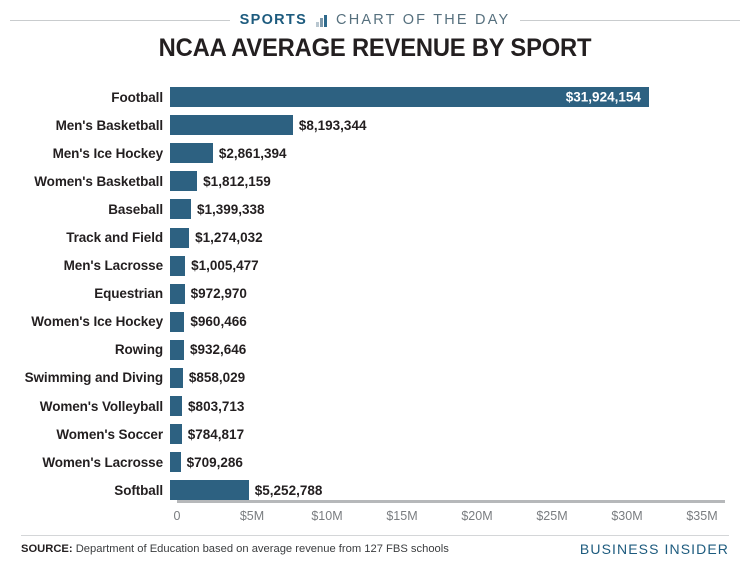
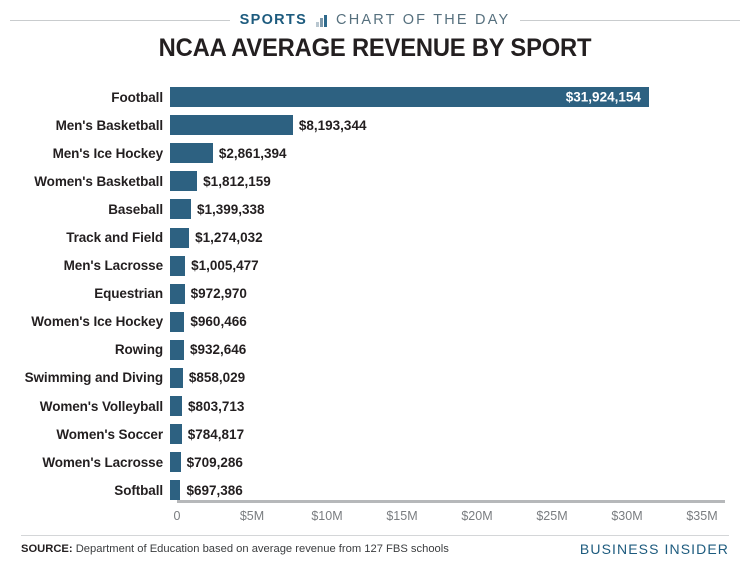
Softball: $5,252,788 -> $697,386
